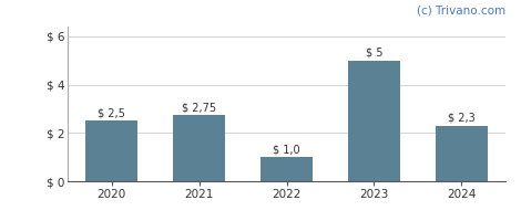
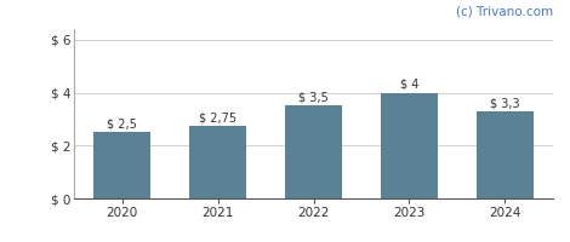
2022: 1,0 -> 3,5
2023: 5 -> 4
2024: 2,3 -> 3,3
